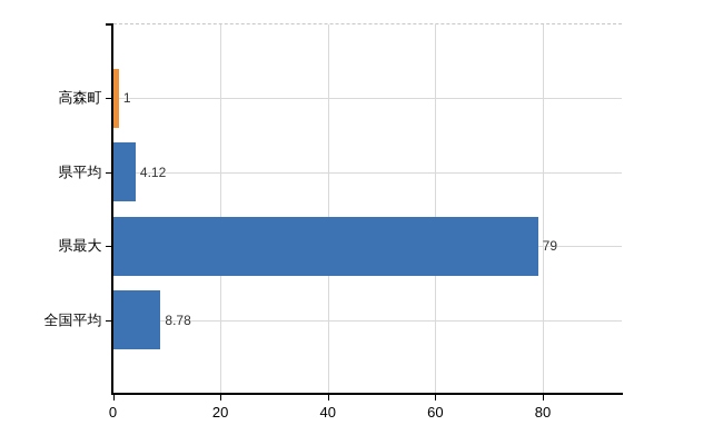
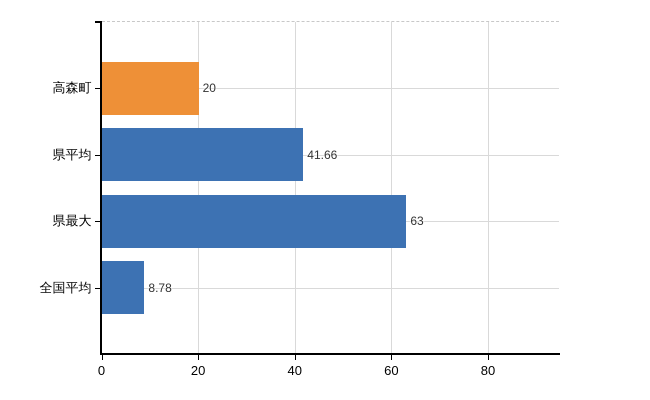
高森町: 1 -> 20
県平均: 4.12 -> 41.66
県最大: 79 -> 63
